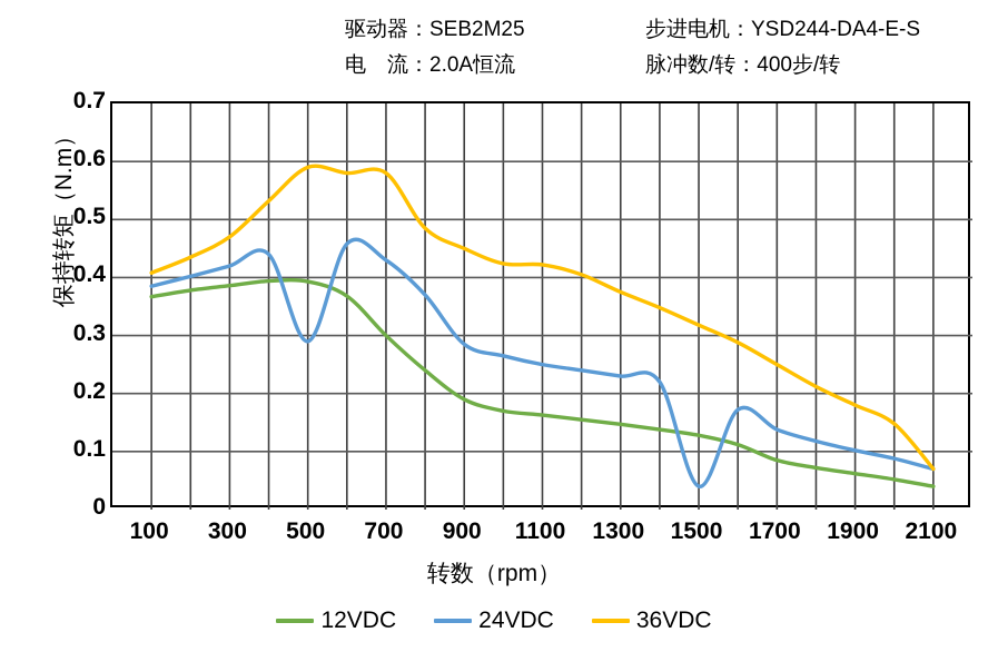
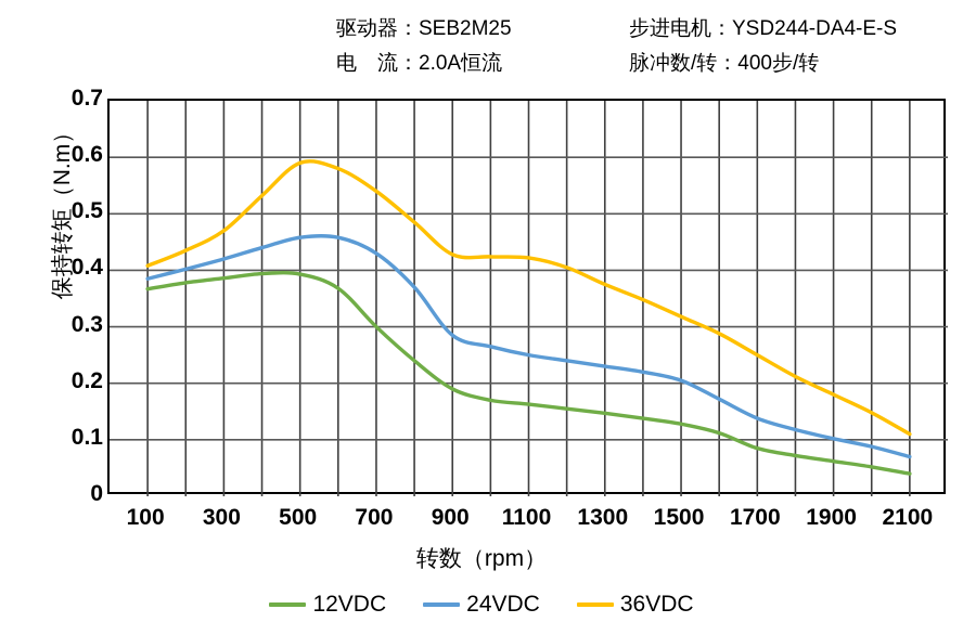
24VDC/500: 0.29 -> 0.46
36VDC/700: 0.58 -> 0.54
36VDC/900: 0.45 -> 0.43
24VDC/1500: 0.04 -> 0.20
36VDC/2100: 0.07 -> 0.11
